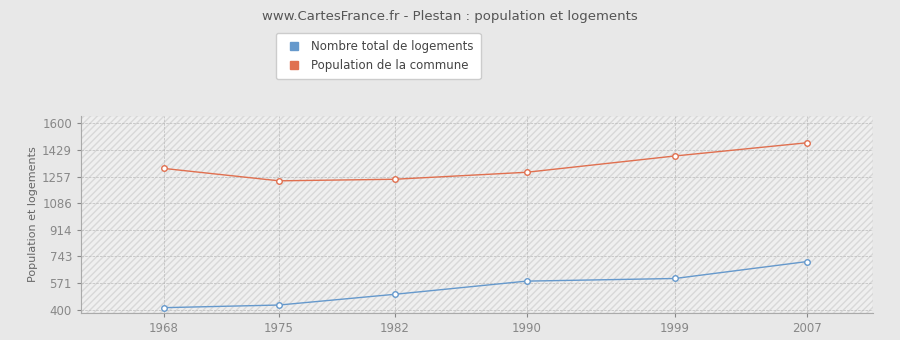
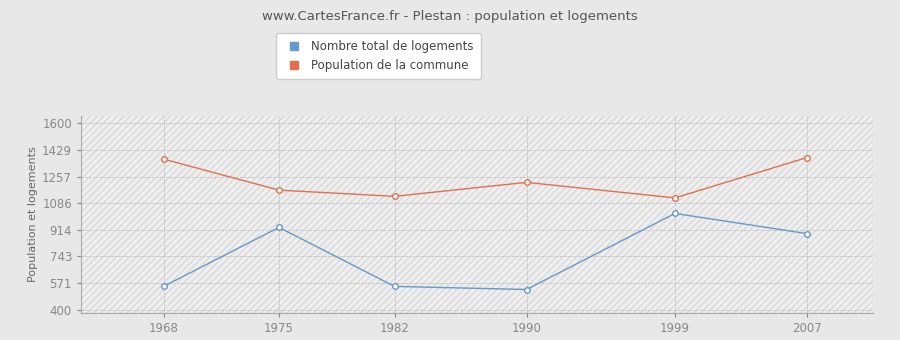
Nombre total de logements/1968: 410 -> 550
Population de la commune/1968: 1310 -> 1370
Nombre total de logements/1975: 430 -> 930
Population de la commune/1975: 1230 -> 1170
Nombre total de logements/1982: 500 -> 550
Population de la commune/1982: 1240 -> 1130
Nombre total de logements/1990: 580 -> 530
Population de la commune/1990: 1280 -> 1220
Nombre total de logements/1999: 600 -> 1020
Population de la commune/1999: 1390 -> 1120
Nombre total de logements/2007: 710 -> 890
Population de la commune/2007: 1480 -> 1380
